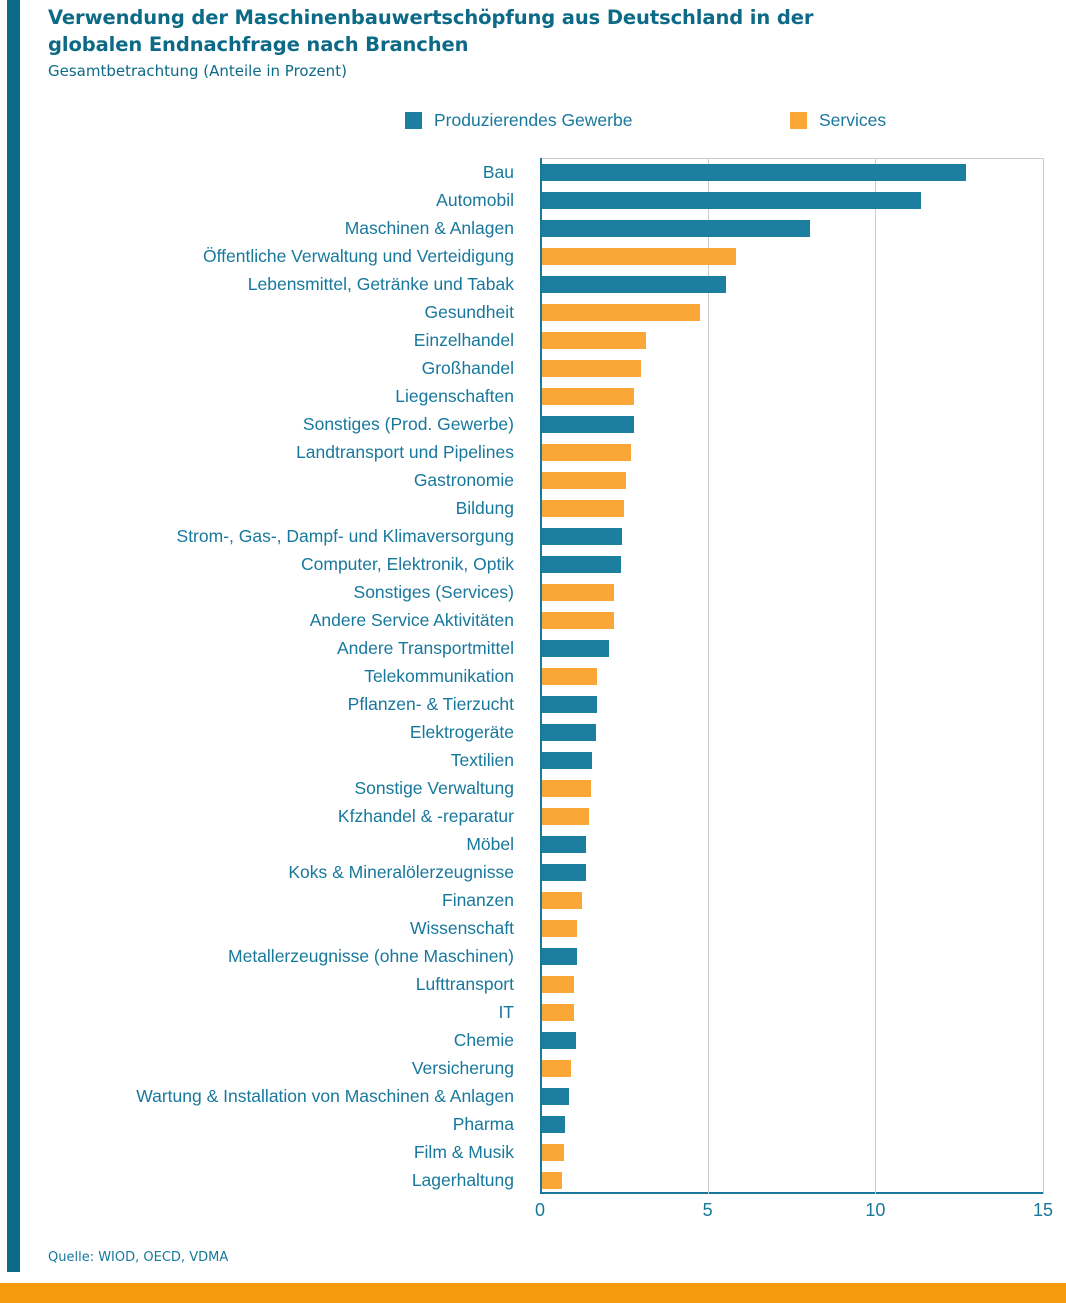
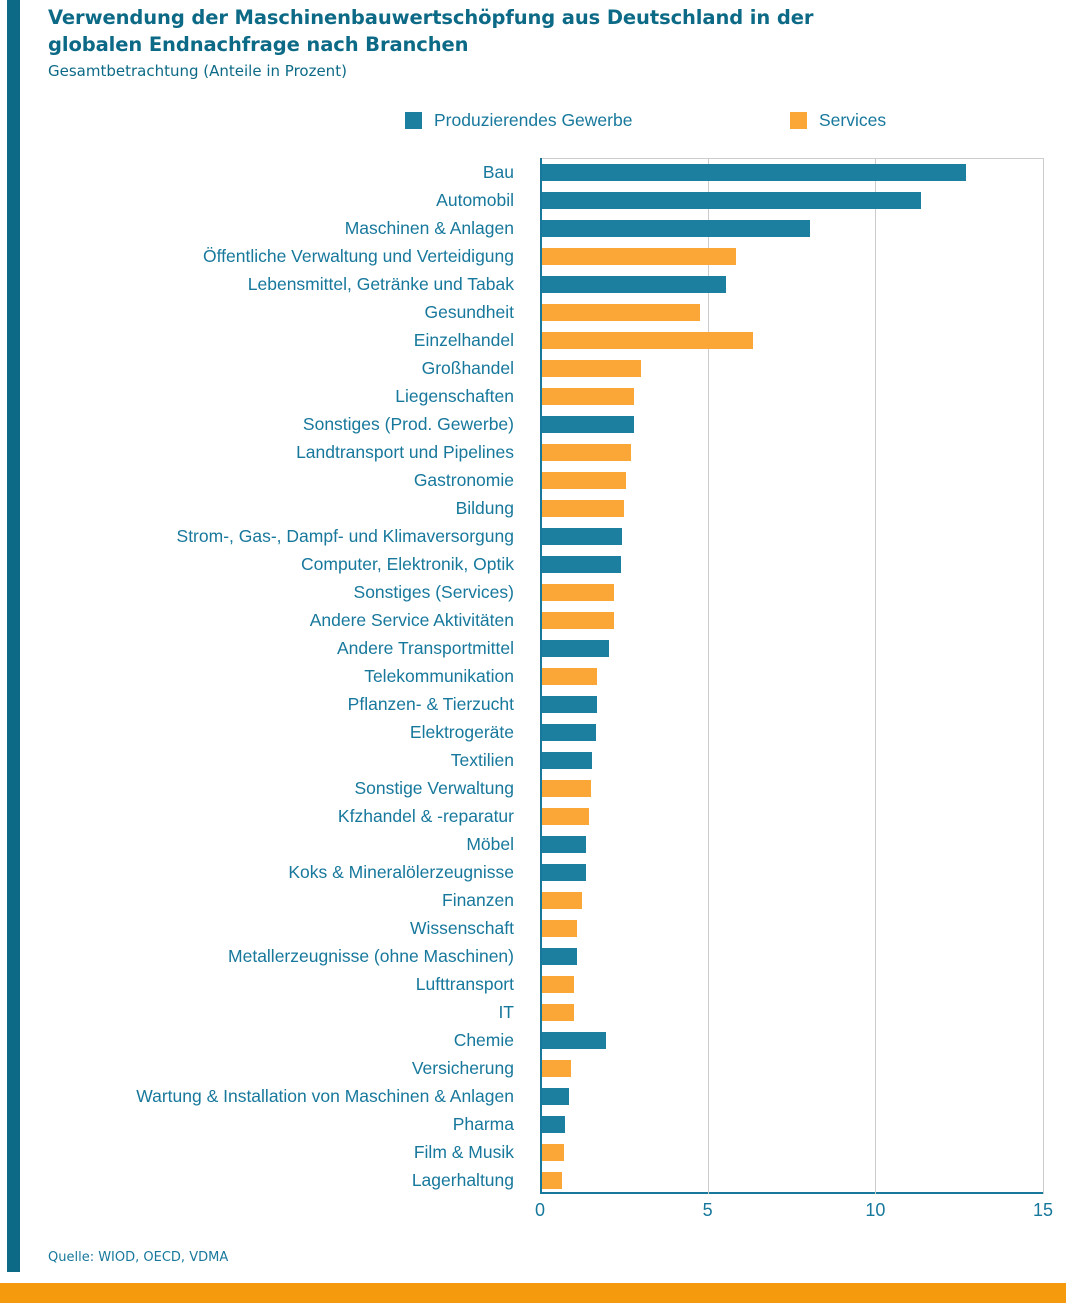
Einzelhandel: 3.1 -> 6.3
Chemie: 1.0 -> 1.9
